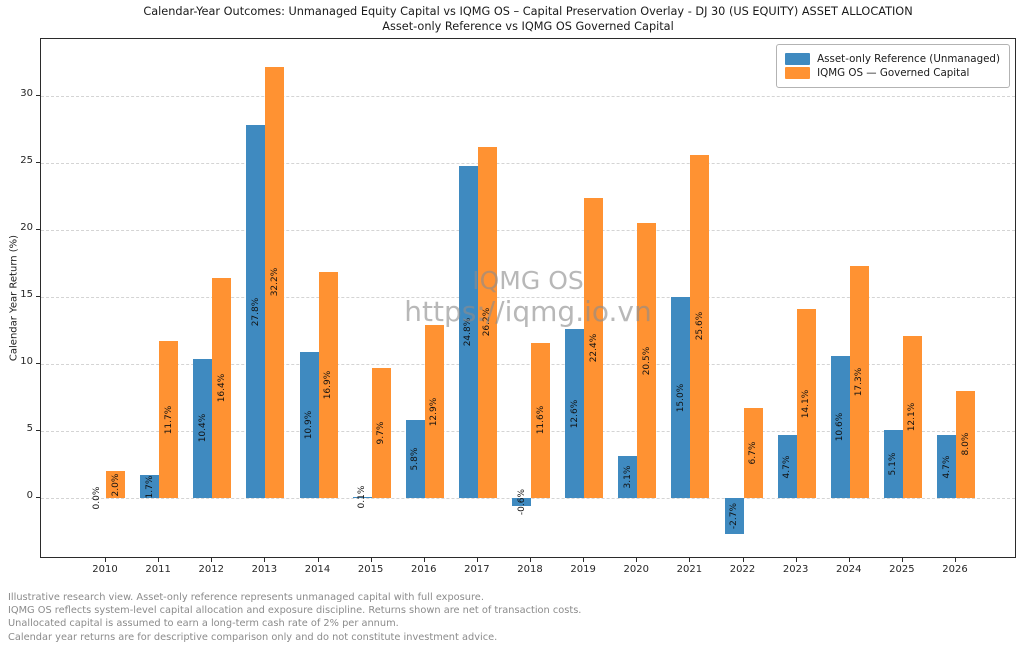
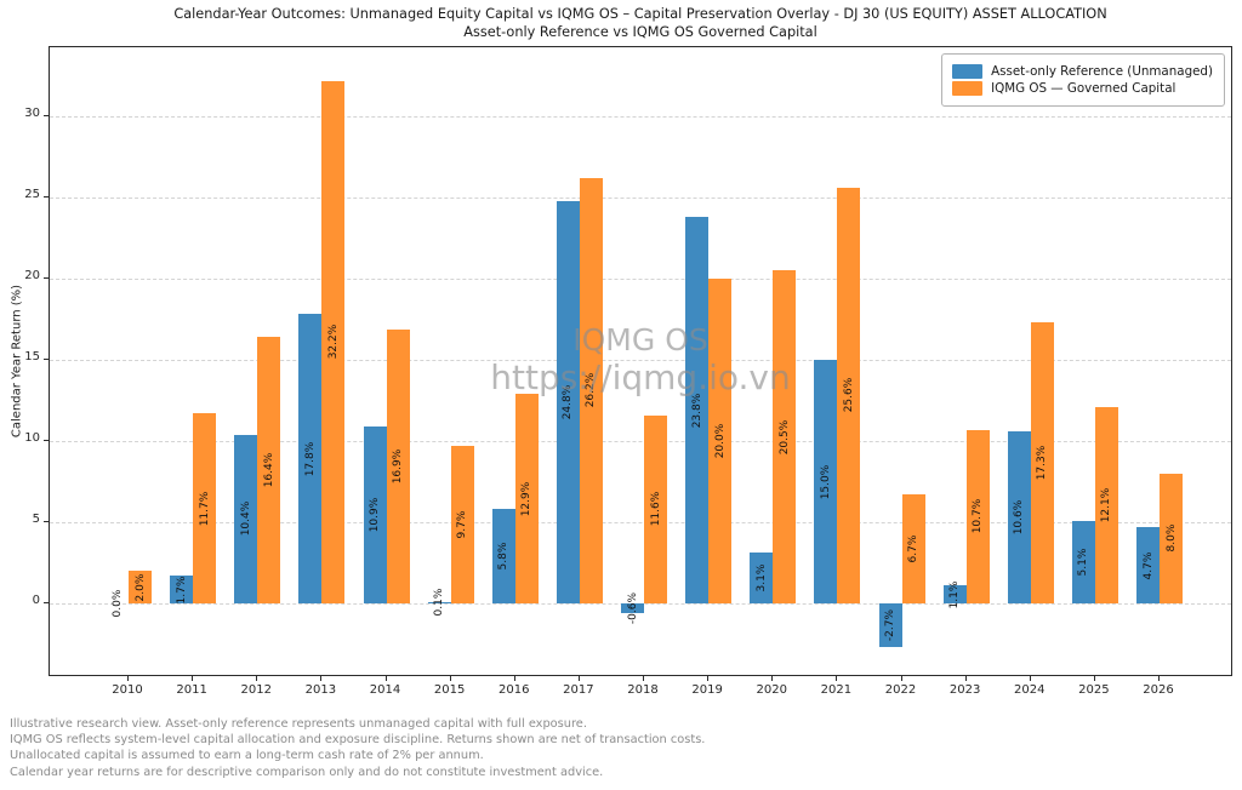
Asset-only Reference (Unmanaged)/2013: 27.8% -> 17.8%
Asset-only Reference (Unmanaged)/2019: 12.6% -> 23.8%
IQMG OS — Governed Capital/2019: 22.4% -> 20.0%
Asset-only Reference (Unmanaged)/2023: 4.7% -> 1.1%
IQMG OS — Governed Capital/2023: 14.1% -> 10.7%
